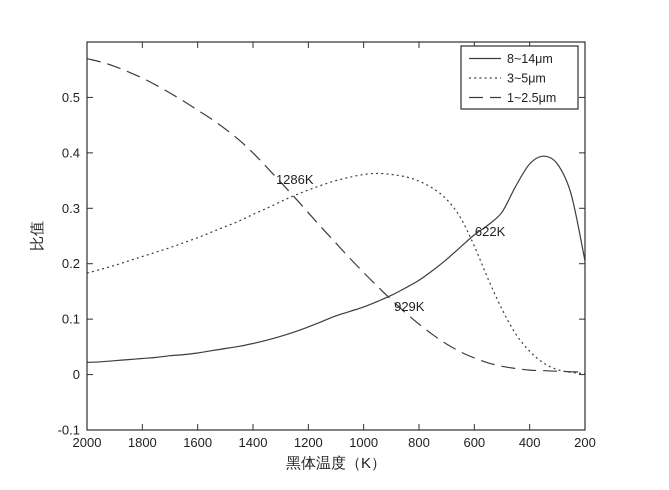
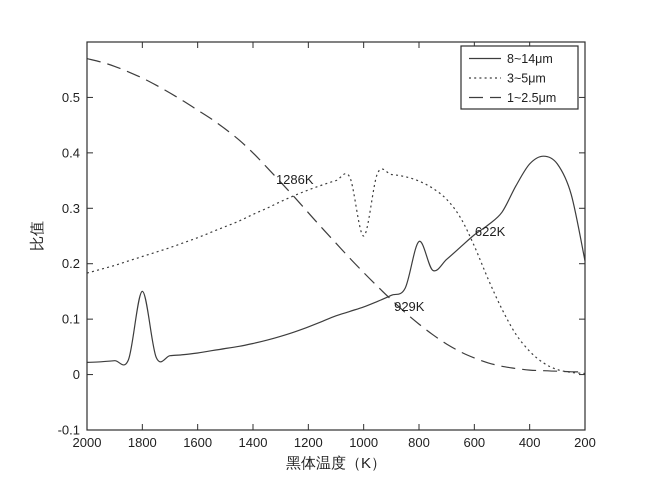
8~14μm/1800: 0.03 -> 0.15
3~5μm/1000: 0.36 -> 0.25
8~14μm/800: 0.17 -> 0.24
